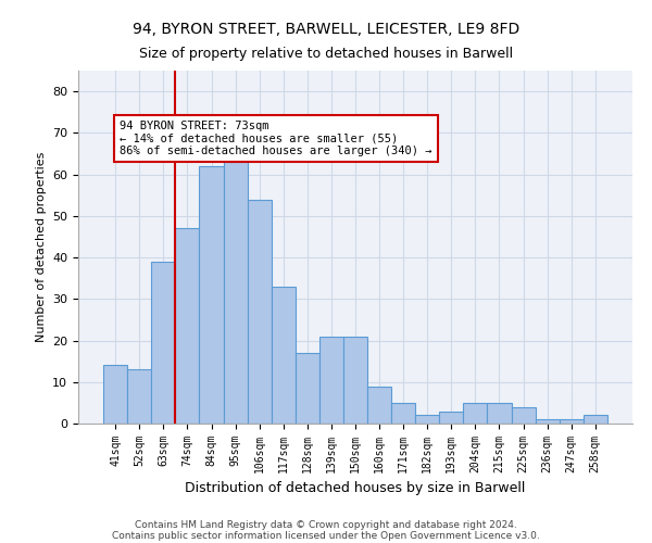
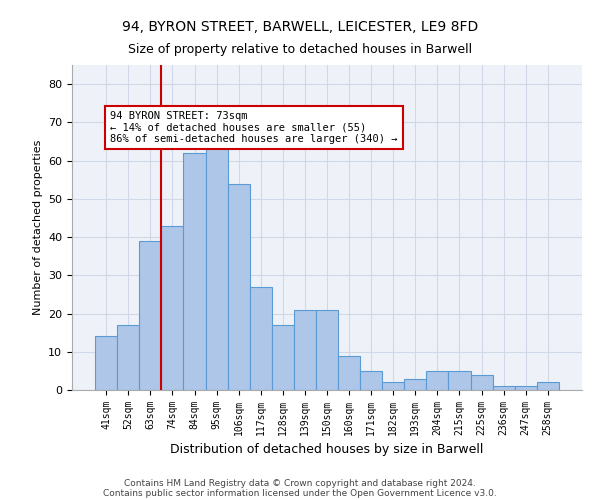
52sqm: 13 -> 17
74sqm: 47 -> 43
117sqm: 33 -> 27
